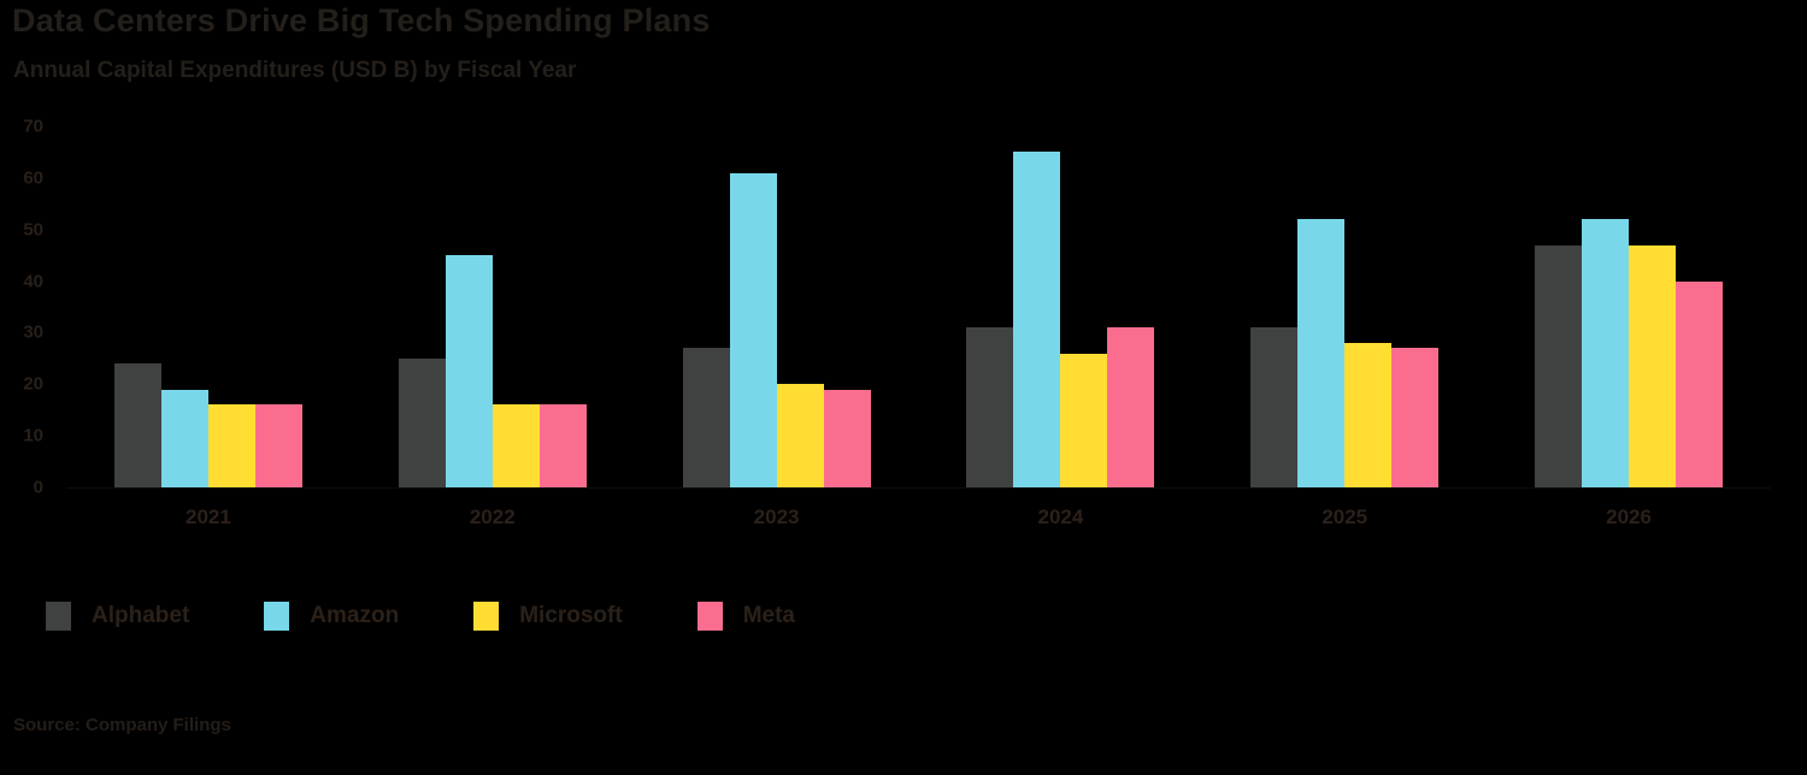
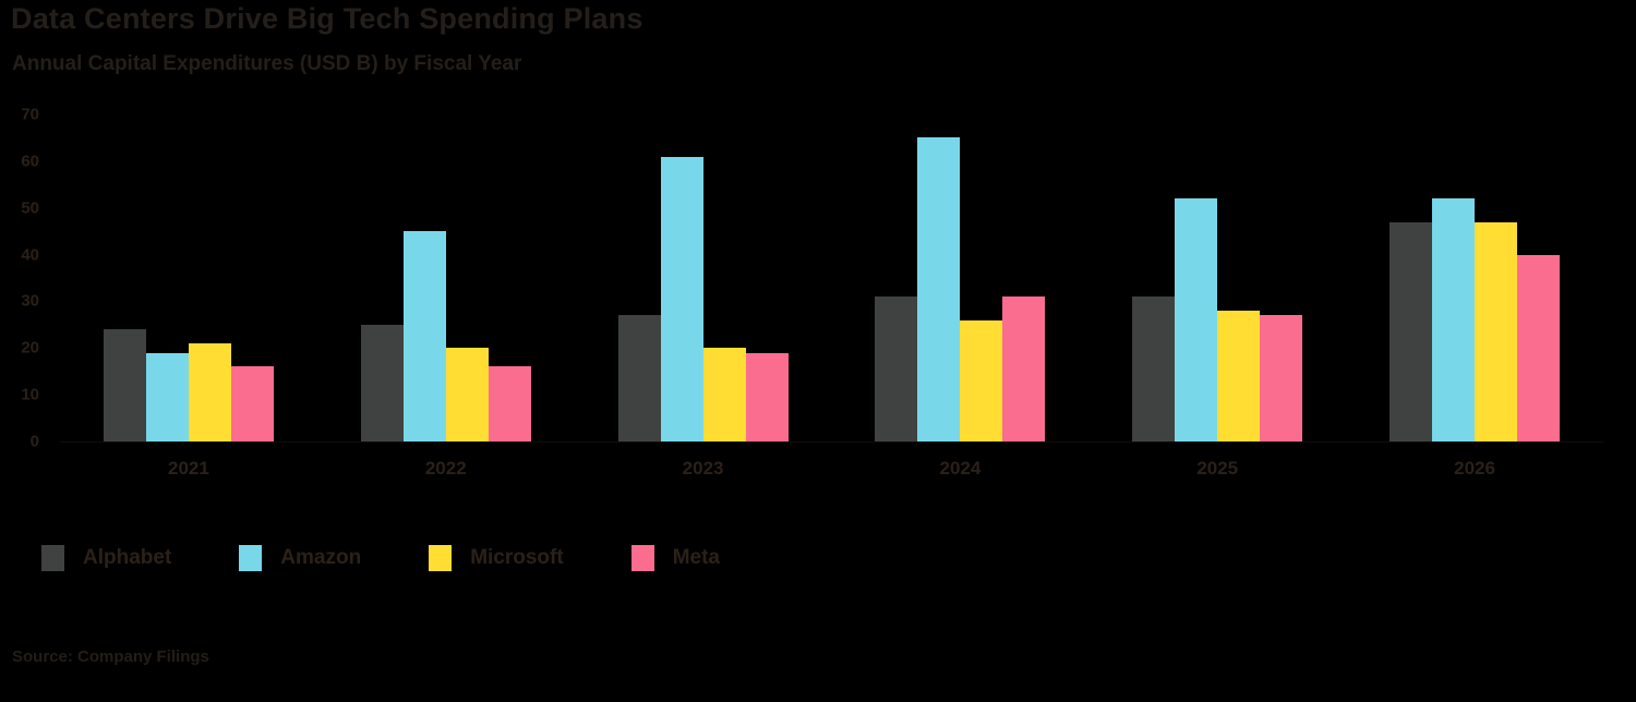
Microsoft/2021: 16 -> 21
Microsoft/2022: 16 -> 20
